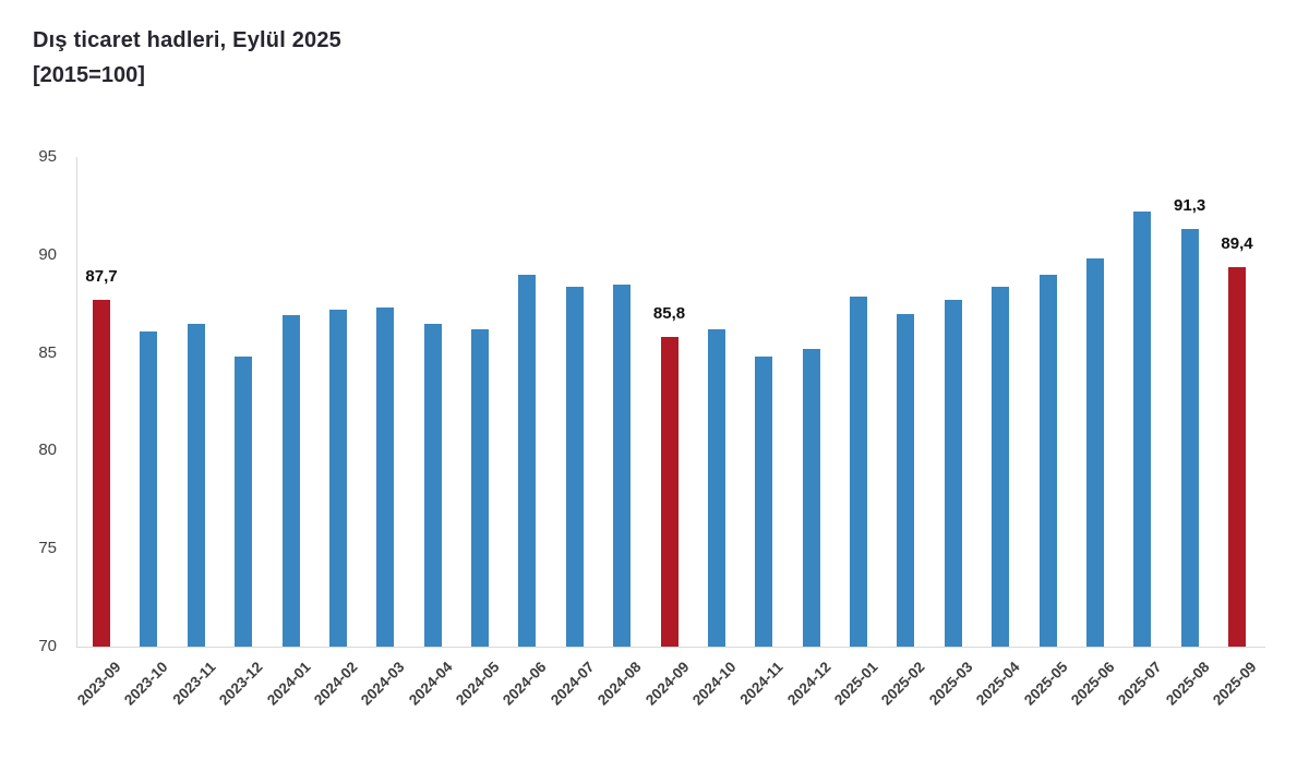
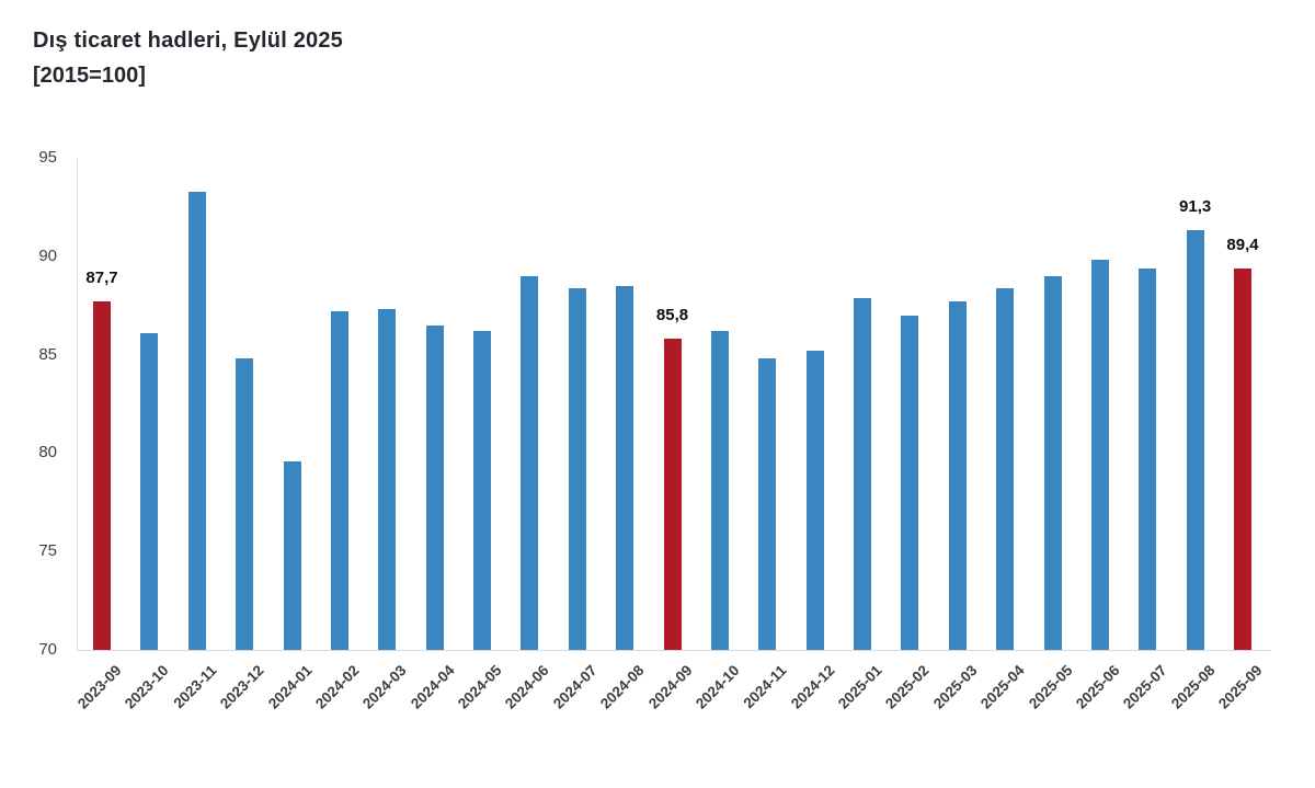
2023-11: 86.5 -> 93.3
2024-01: 86.9 -> 79.6
2025-07: 92.2 -> 89.4
